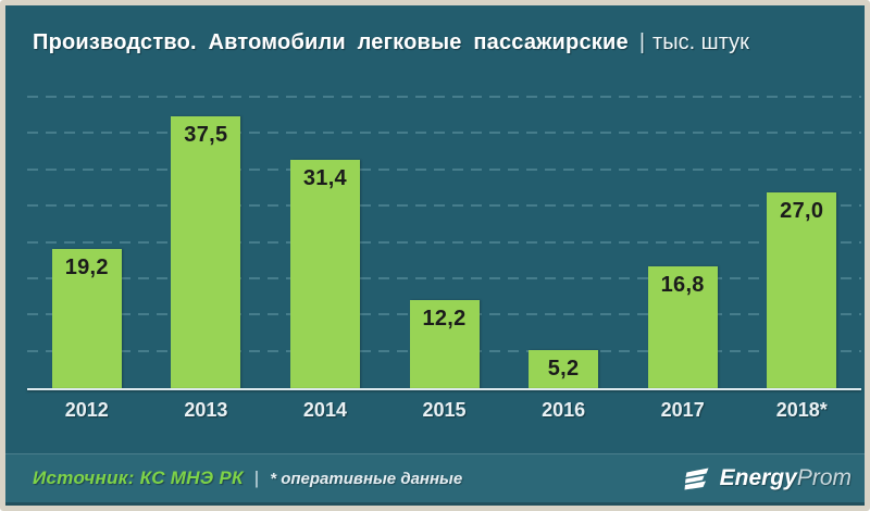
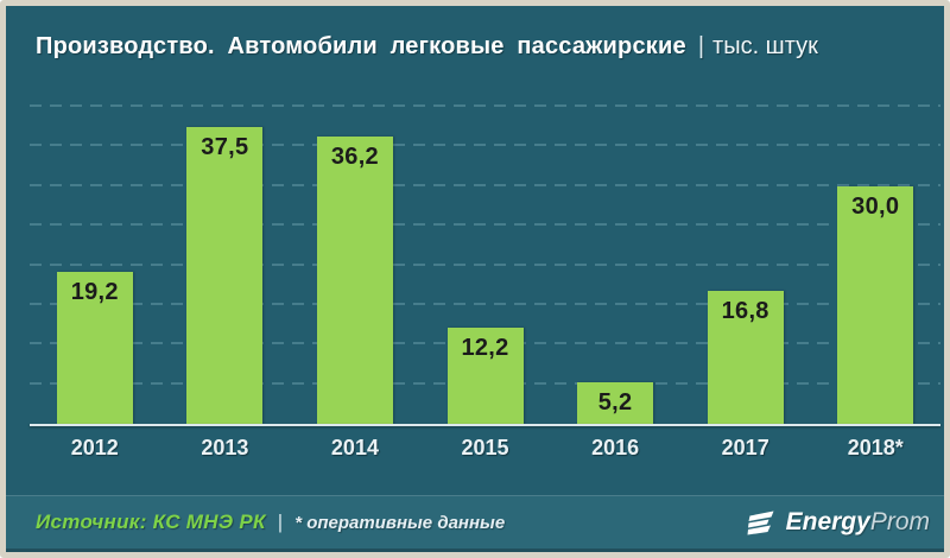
2014: 31,4 -> 36,2
2018*: 27,0 -> 30,0
